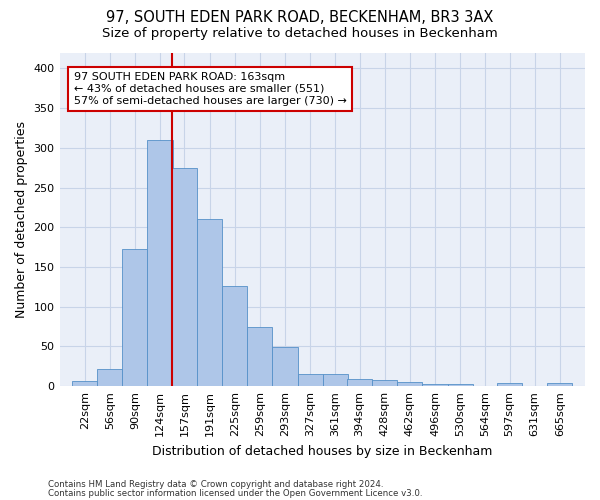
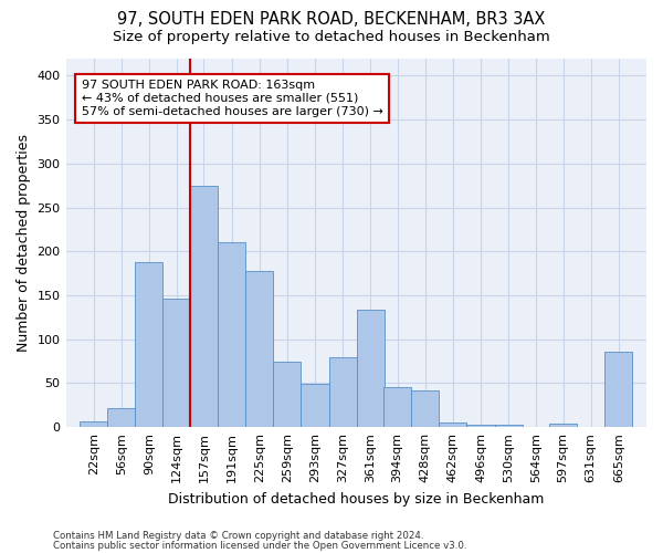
90sqm: 173 -> 188
124sqm: 310 -> 146
225sqm: 126 -> 178
327sqm: 15 -> 80
361sqm: 15 -> 134
394sqm: 9 -> 46
428sqm: 8 -> 42
665sqm: 4 -> 86
